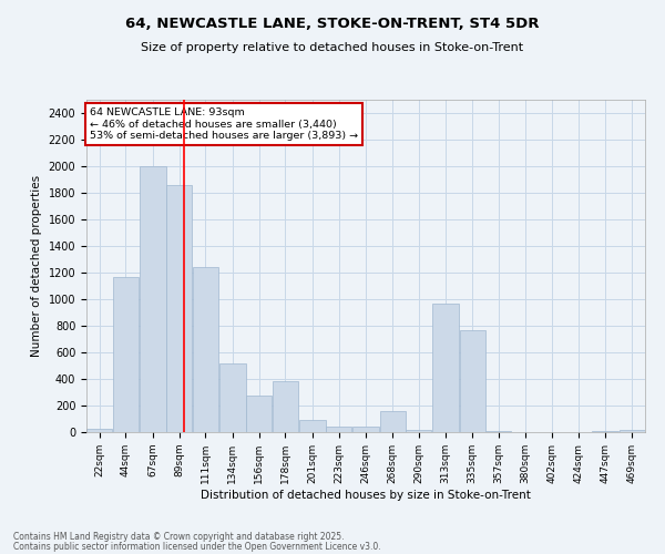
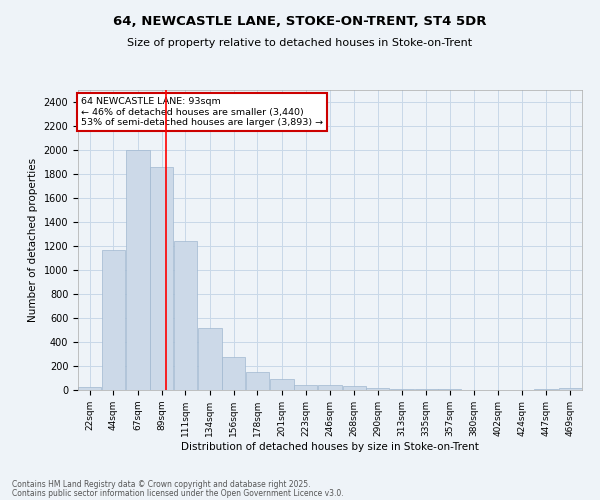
178sqm: 380 -> 150
268sqm: 160 -> 40
313sqm: 970 -> 10
335sqm: 770 -> 0
